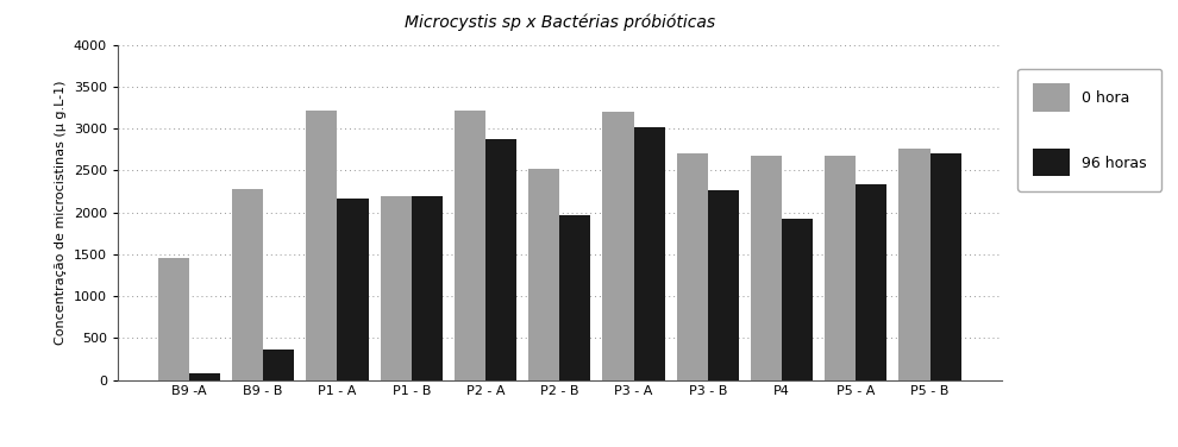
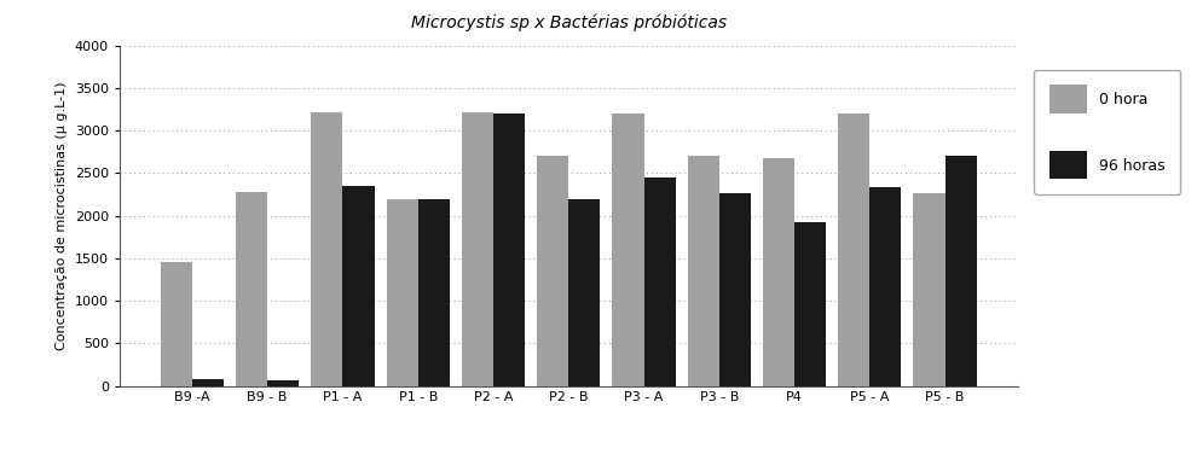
96 horas/B9 - B: 360 -> 60
96 horas/P1 - A: 2160 -> 2350
96 horas/P2 - A: 2880 -> 3200
0 hora/P2 - B: 2520 -> 2700
96 horas/P2 - B: 1960 -> 2200
96 horas/P3 - A: 3020 -> 2450
0 hora/P5 - A: 2680 -> 3200
0 hora/P5 - B: 2760 -> 2270
